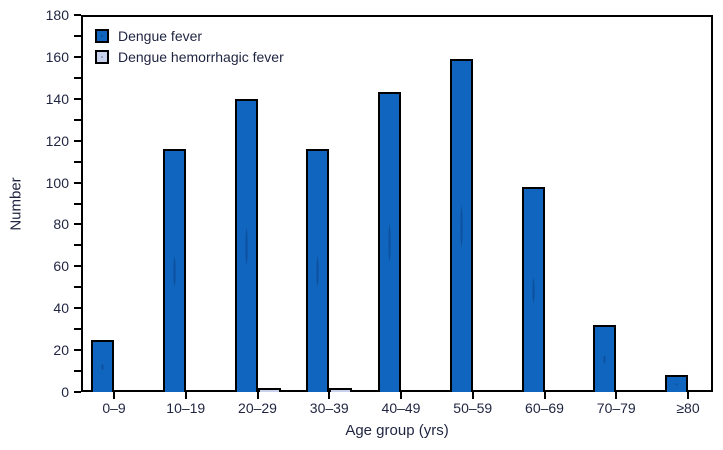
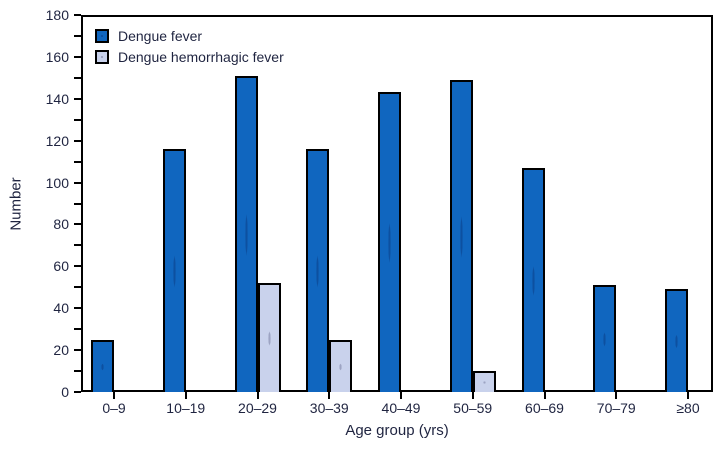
Dengue fever/20–29: 140 -> 151
Dengue hemorrhagic fever/20–29: 2 -> 52
Dengue hemorrhagic fever/30–39: 2 -> 25
Dengue fever/50–59: 159 -> 149
Dengue hemorrhagic fever/50–59: 1 -> 10
Dengue fever/60–69: 98 -> 107
Dengue fever/70–79: 32 -> 51
Dengue fever/≥80: 8 -> 49
